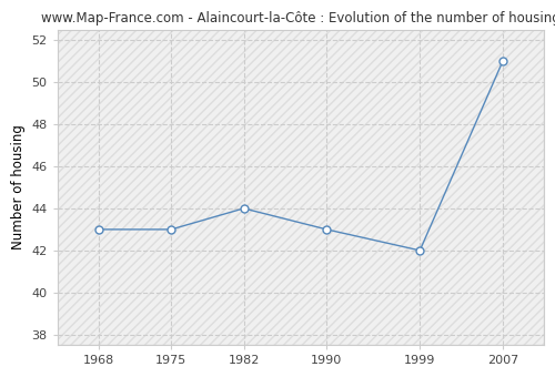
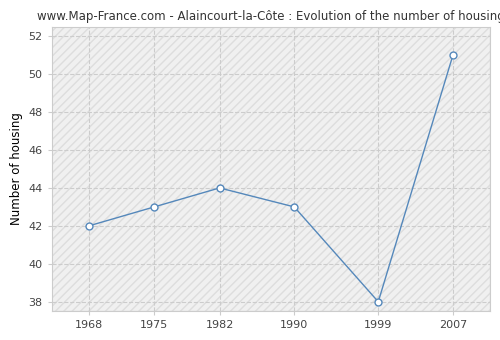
1968: 43 -> 42
1999: 42 -> 38
